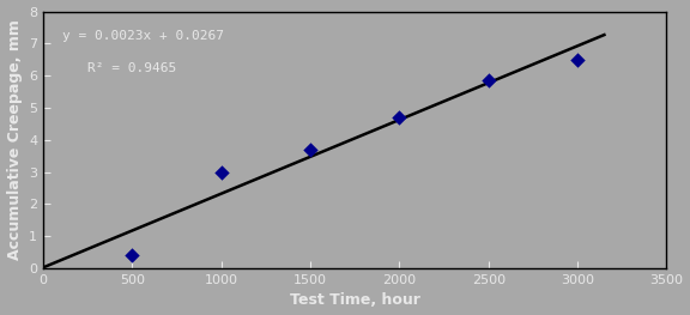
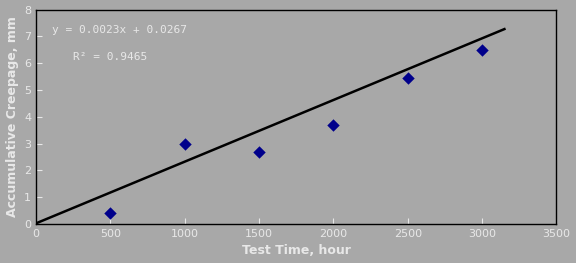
1500: 3.70 -> 2.70
2000: 4.70 -> 3.70
2500: 5.85 -> 5.45
